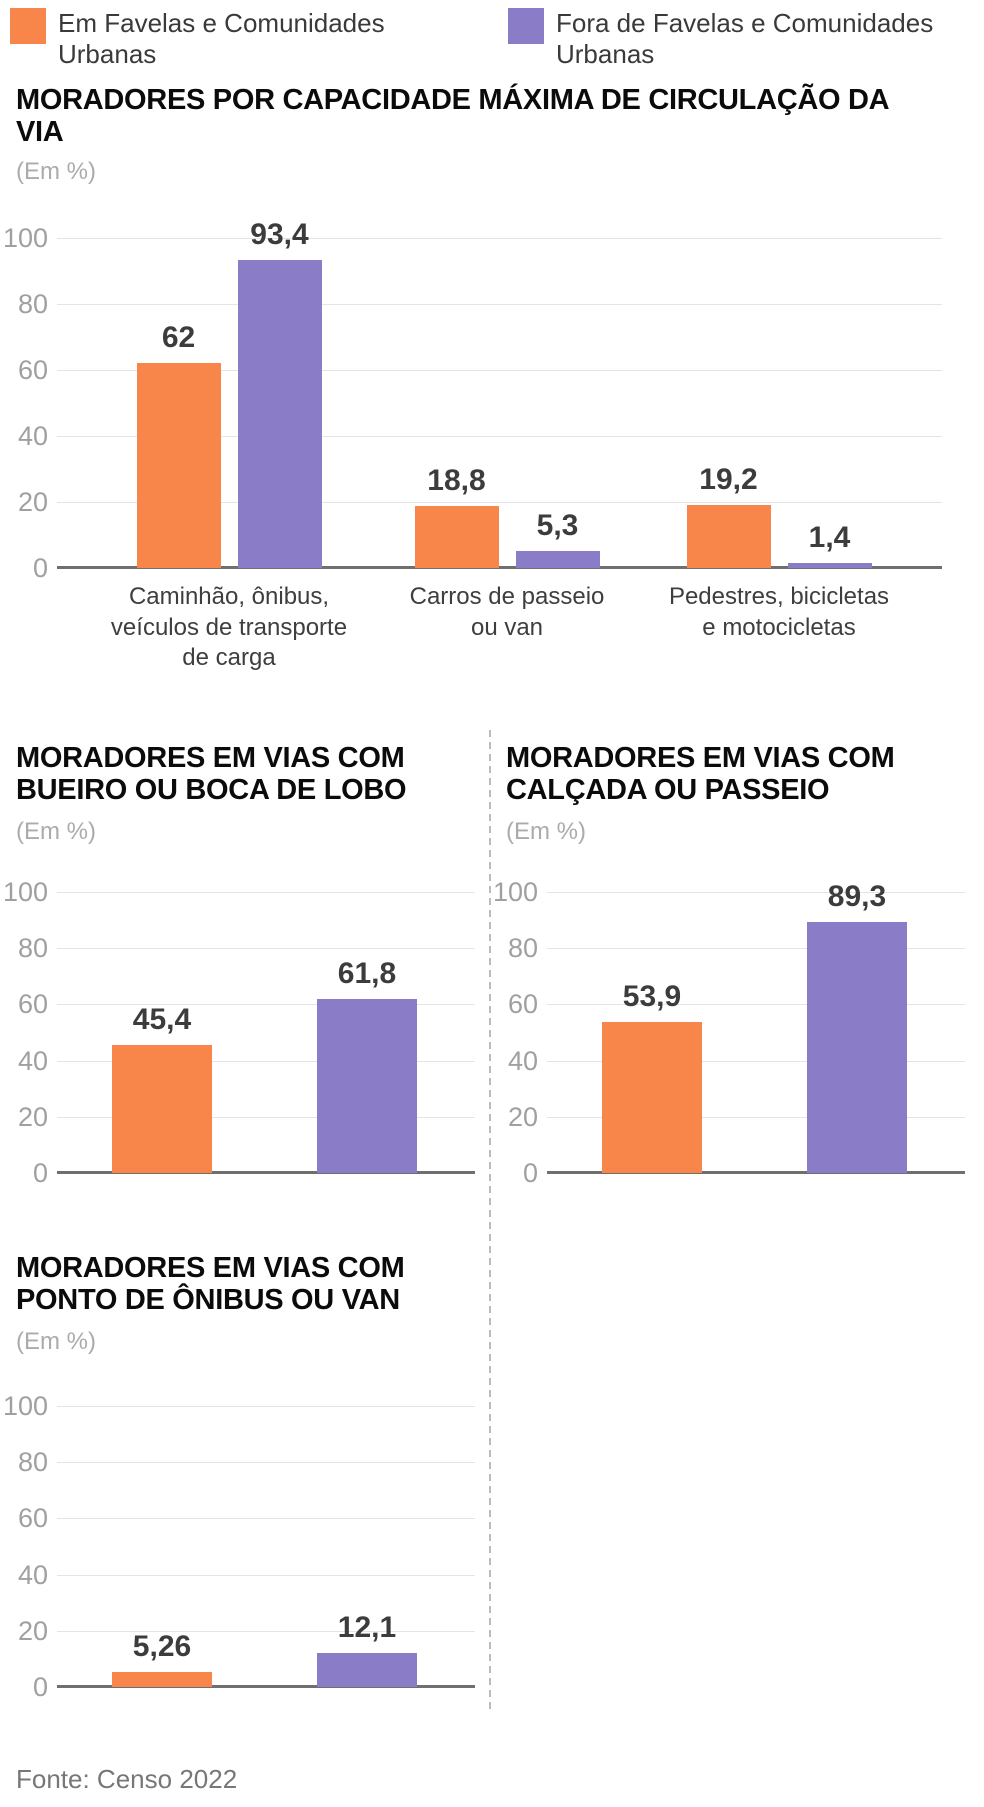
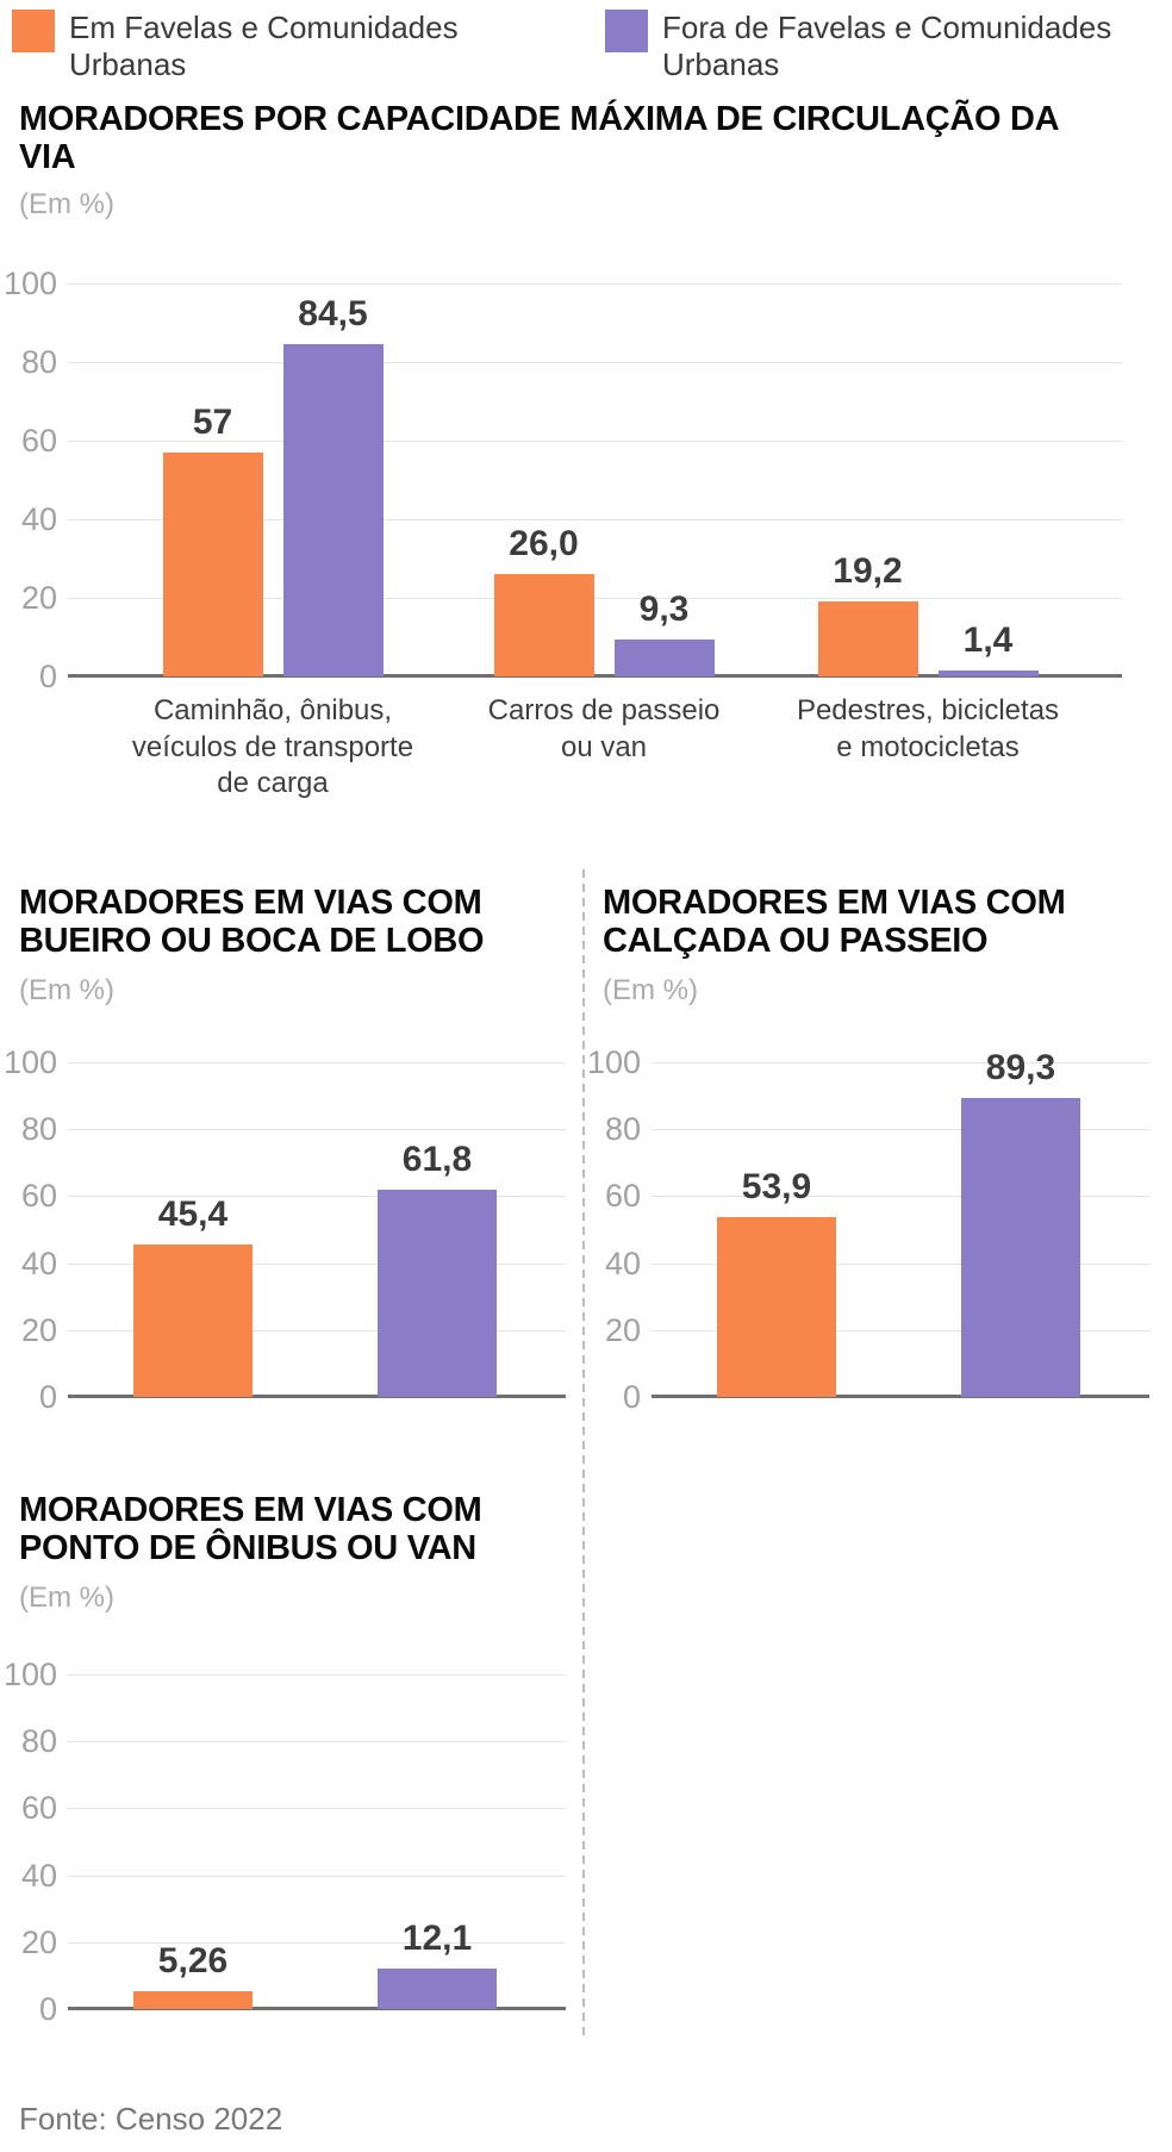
MORADORES POR CAPACIDADE MÁXIMA DE CIRCULAÇÃO DA VIA/Em Favelas e Comunidades Urbanas/Caminhão, ônibus, veículos de transporte de carga: 62 -> 57
MORADORES POR CAPACIDADE MÁXIMA DE CIRCULAÇÃO DA VIA/Fora de Favelas e Comunidades Urbanas/Caminhão, ônibus, veículos de transporte de carga: 93,4 -> 84,5
MORADORES POR CAPACIDADE MÁXIMA DE CIRCULAÇÃO DA VIA/Em Favelas e Comunidades Urbanas/Carros de passeio ou van: 18,8 -> 26,0
MORADORES POR CAPACIDADE MÁXIMA DE CIRCULAÇÃO DA VIA/Fora de Favelas e Comunidades Urbanas/Carros de passeio ou van: 5,3 -> 9,3
